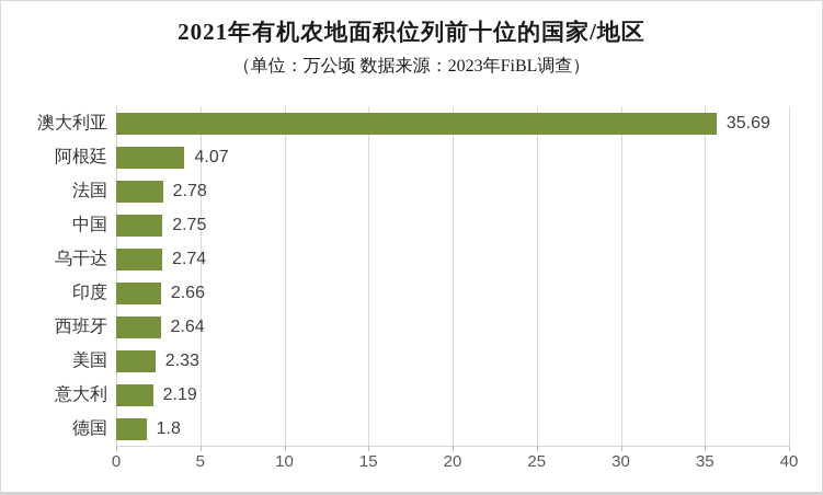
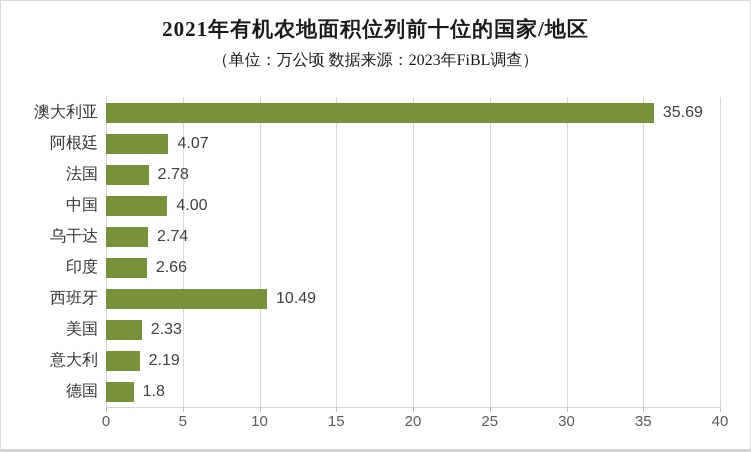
中国: 2.75 -> 4.00
西班牙: 2.64 -> 10.49
